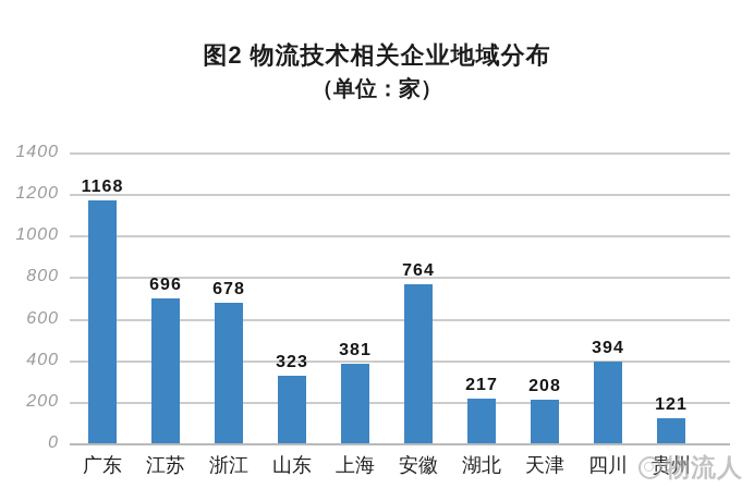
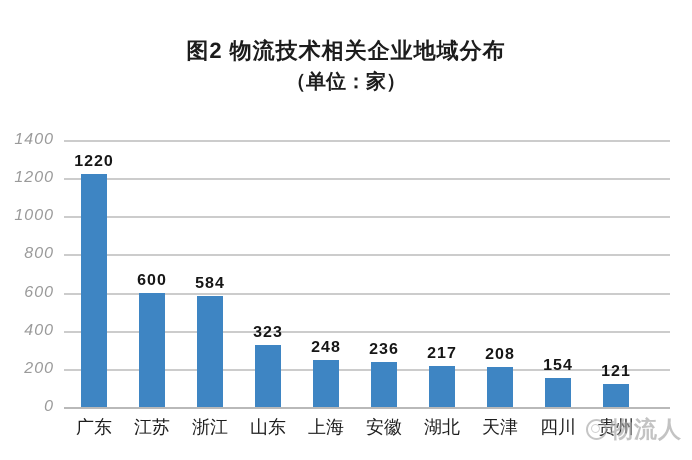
广东: 1168 -> 1220
江苏: 696 -> 600
浙江: 678 -> 584
上海: 381 -> 248
安徽: 764 -> 236
四川: 394 -> 154
